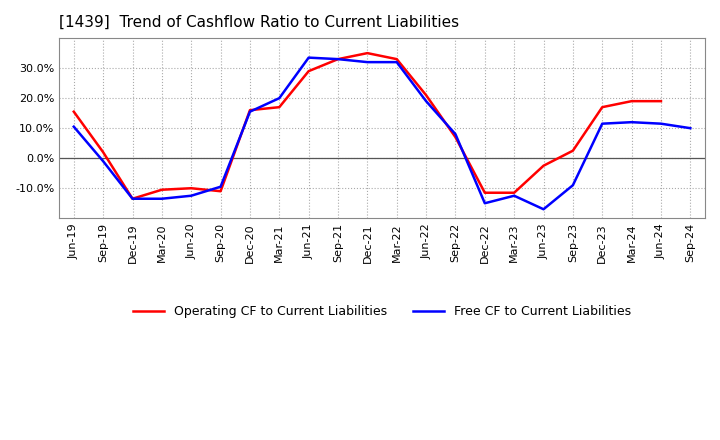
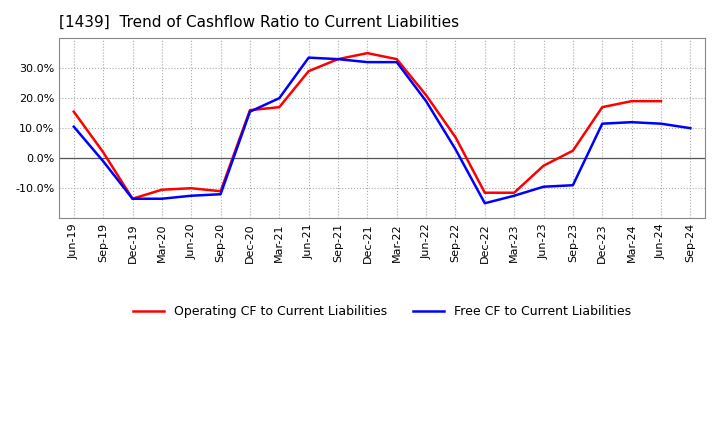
Free CF to Current Liabilities/Sep-20: -9.5% -> -12.0%
Free CF to Current Liabilities/Sep-22: 8.0% -> 3.0%
Free CF to Current Liabilities/Jun-23: -17.0% -> -9.5%
